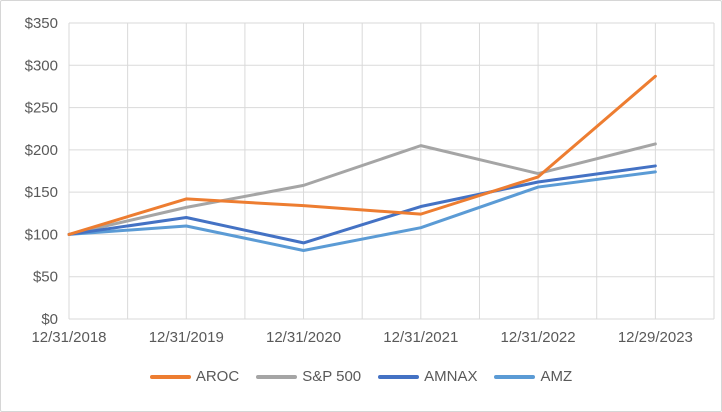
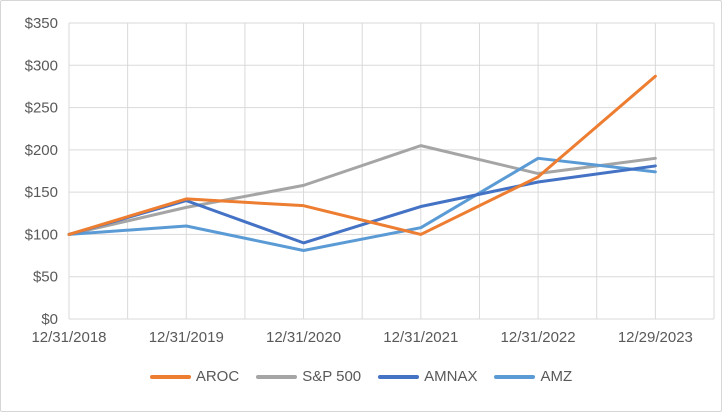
AMNAX/12/31/2019: $120 -> $140
AROC/12/31/2021: $120 -> $100
AMZ/12/31/2022: $160 -> $190
S&P 500/12/29/2023: $210 -> $190
